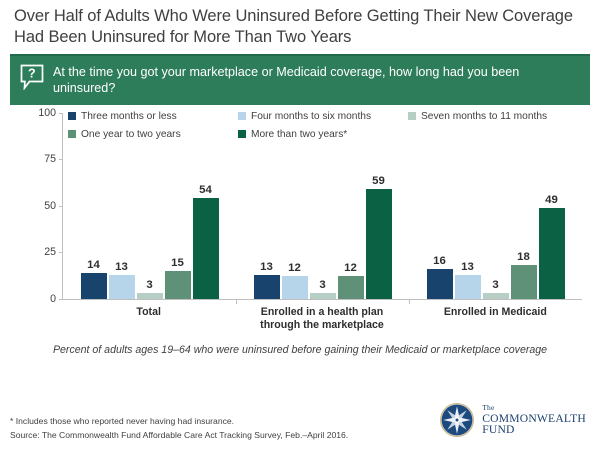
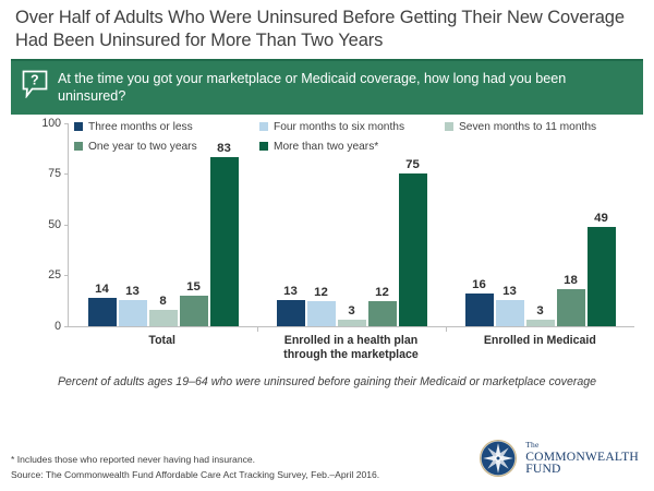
Seven months to 11 months/Total: 3 -> 8
More than two years*/Total: 54 -> 83
More than two years*/Enrolled in a health plan through the marketplace: 59 -> 75
